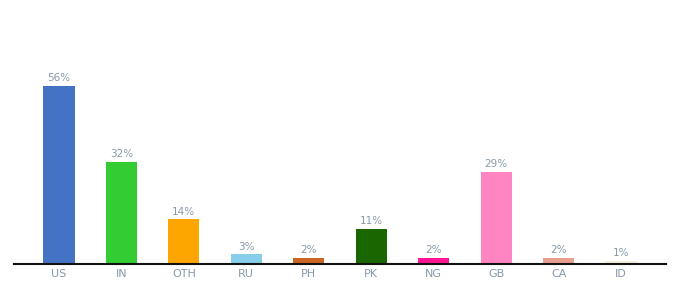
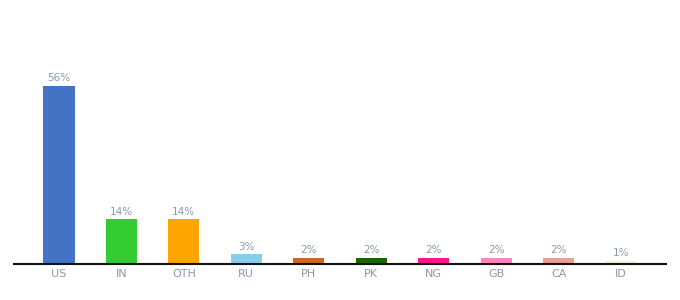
IN: 32% -> 14%
PK: 11% -> 2%
GB: 29% -> 2%
